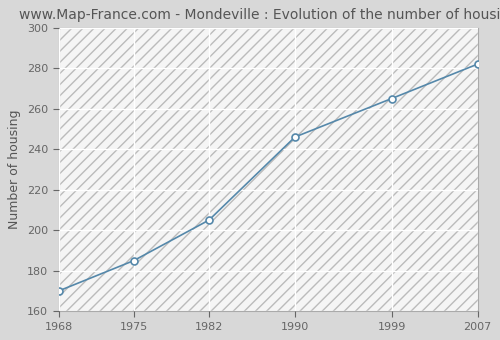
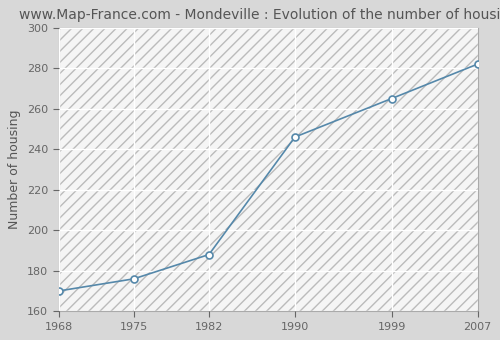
1975: 185 -> 176
1982: 205 -> 188
